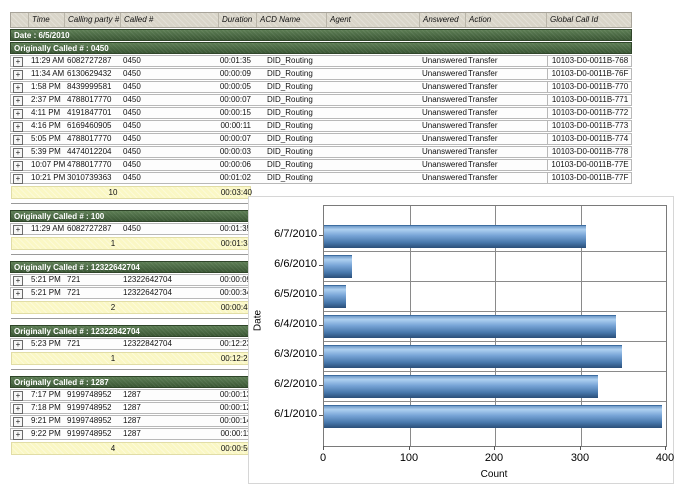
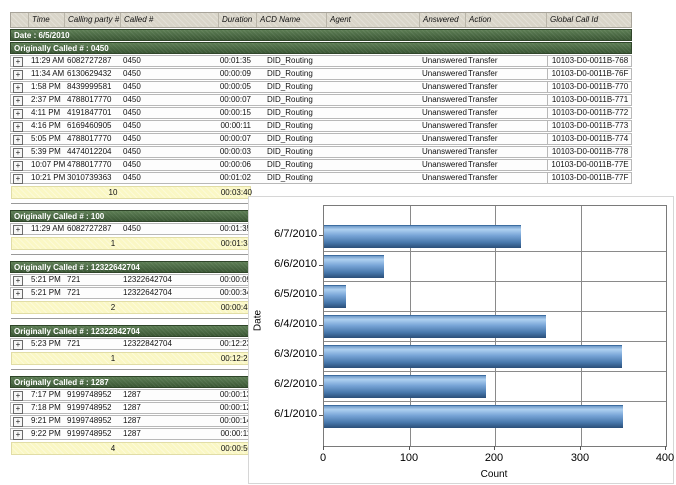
6/7/2010: 310 -> 230
6/6/2010: 30 -> 70
6/4/2010: 340 -> 260
6/2/2010: 320 -> 190
6/1/2010: 400 -> 350
